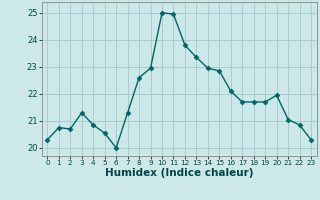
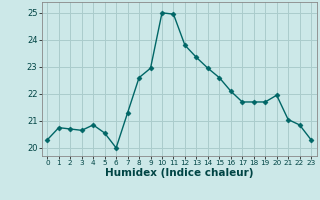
3: 21.30 -> 20.65
15: 22.85 -> 22.60
